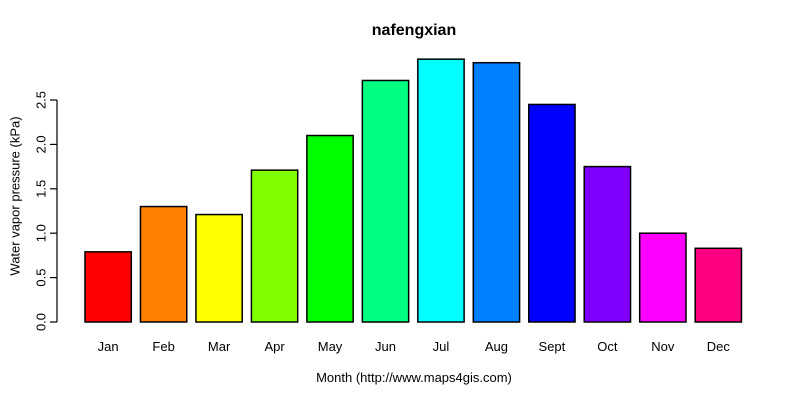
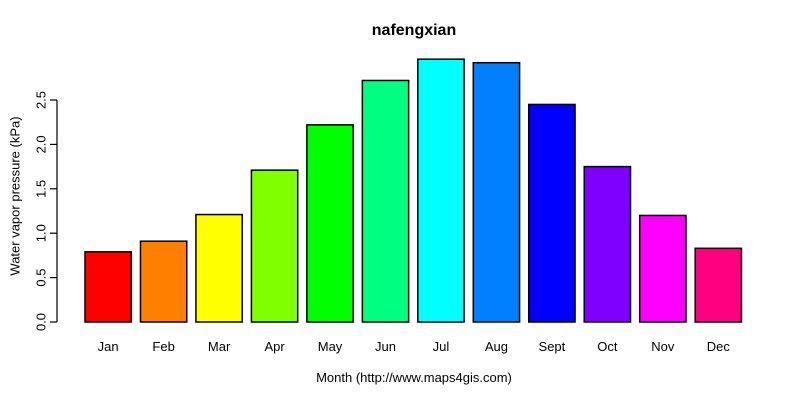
Feb: 1.3 -> 0.9
May: 2.1 -> 2.2
Nov: 1.0 -> 1.2
